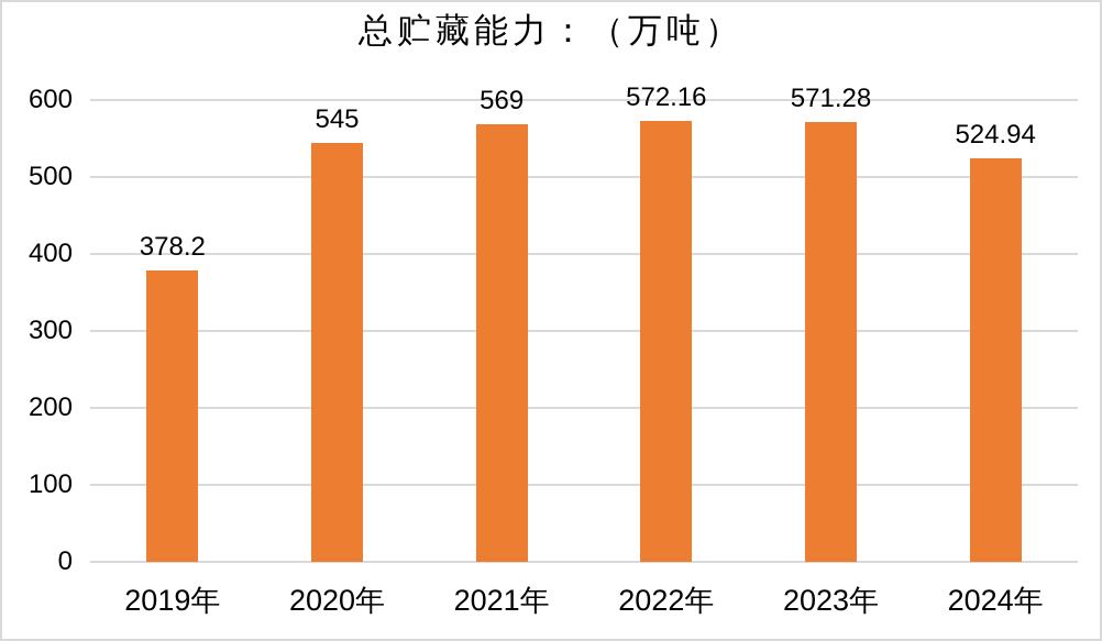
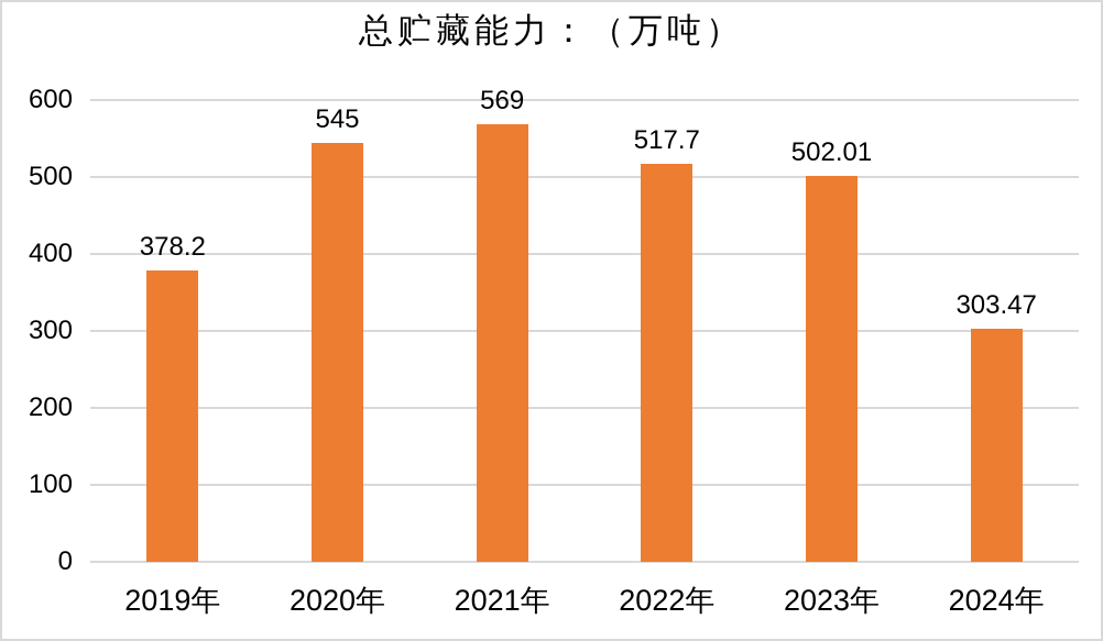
2022年: 572.16 -> 517.7
2023年: 571.28 -> 502.01
2024年: 524.94 -> 303.47
